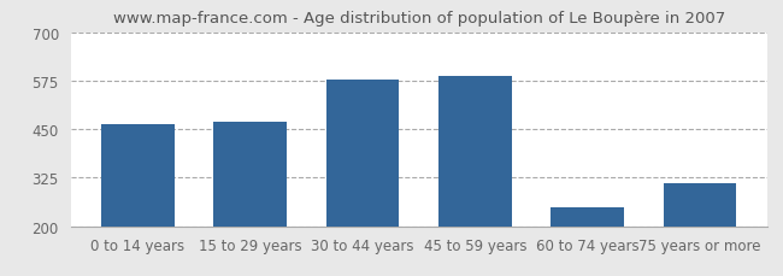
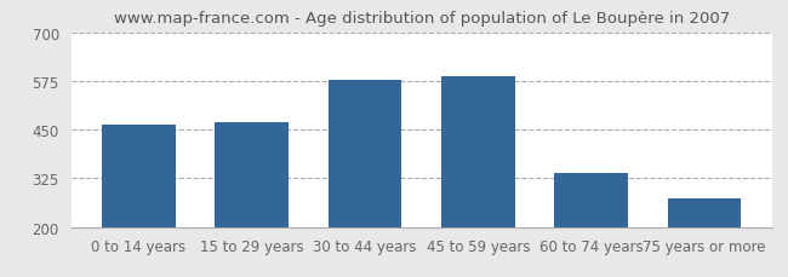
60 to 74 years: 250 -> 340
75 years or more: 310 -> 272
